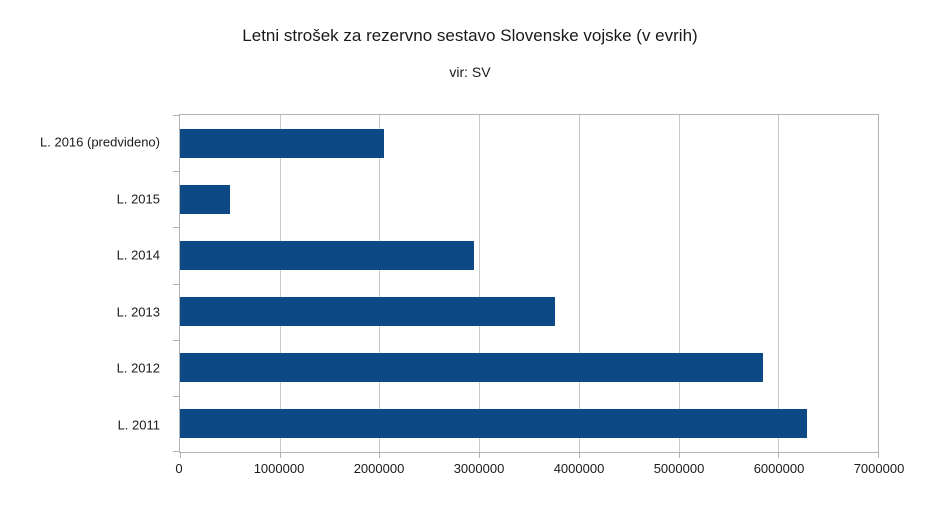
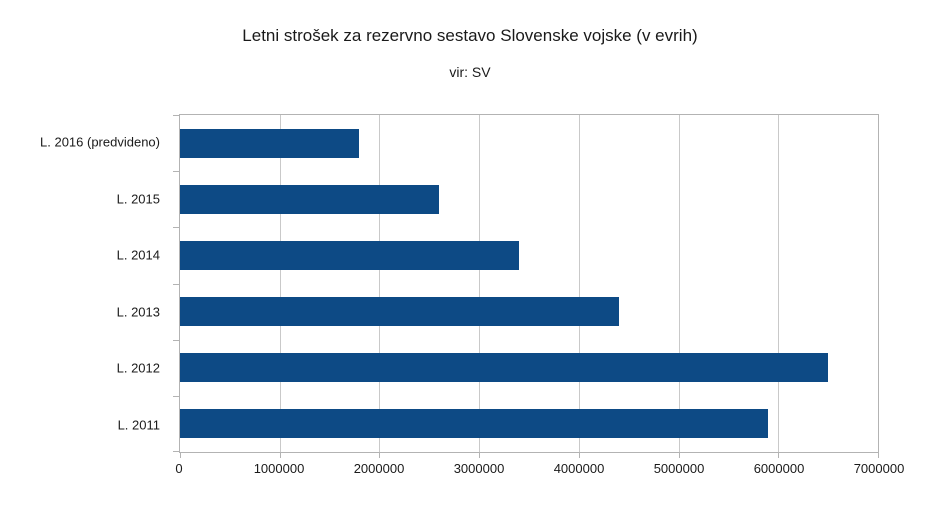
L. 2016 (predvideno): 2000000 -> 1800000
L. 2015: 500000 -> 2600000
L. 2014: 3000000 -> 3400000
L. 2013: 3800000 -> 4400000
L. 2012: 5800000 -> 6500000
L. 2011: 6300000 -> 5900000
